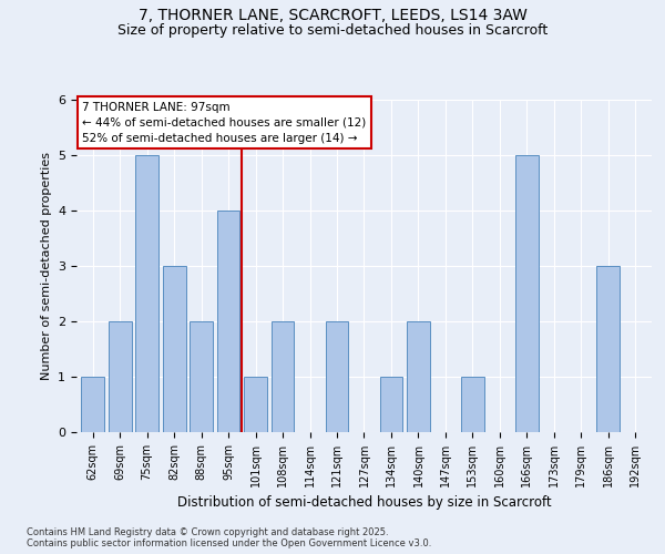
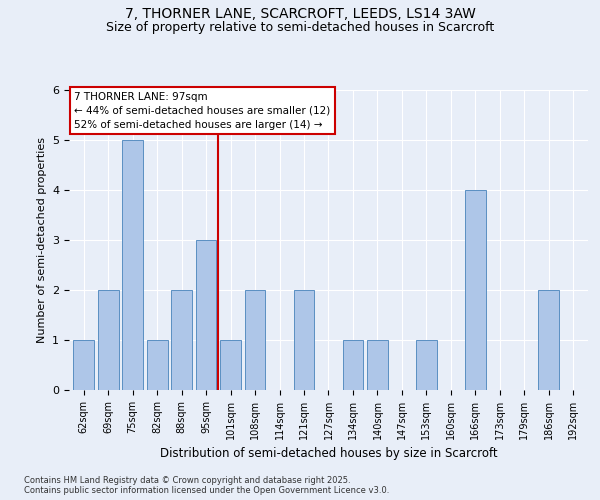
82sqm: 3 -> 1
95sqm: 4 -> 3
140sqm: 2 -> 1
166sqm: 5 -> 4
186sqm: 3 -> 2
